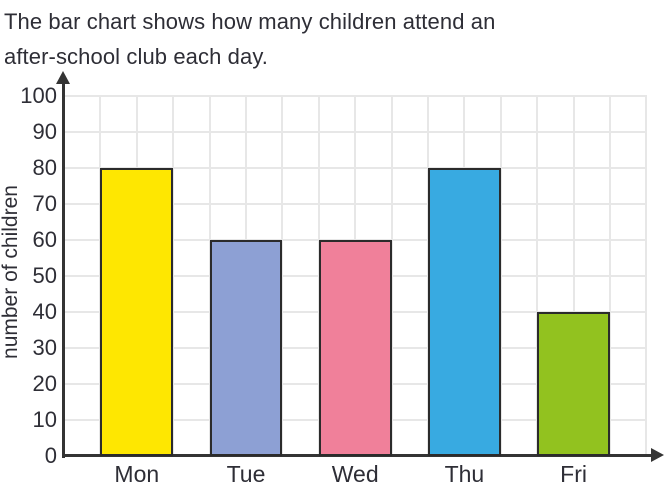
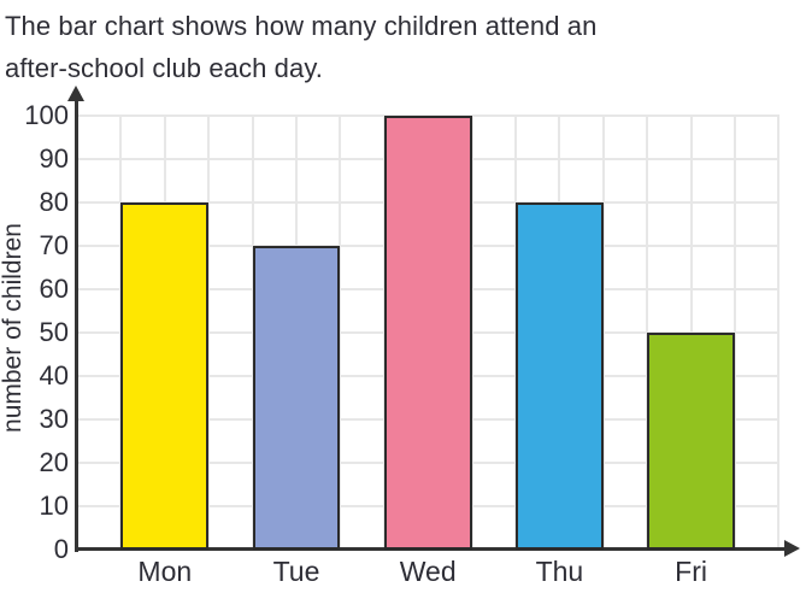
Tue: 60 -> 70
Wed: 60 -> 100
Fri: 40 -> 50
